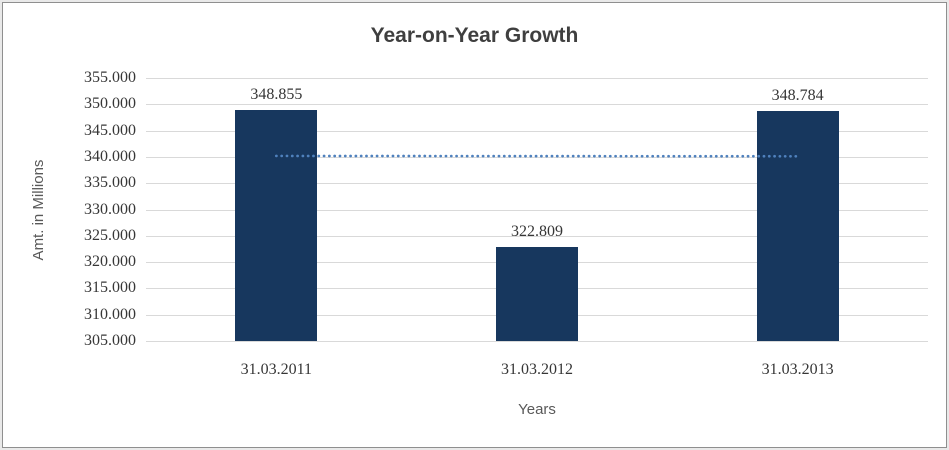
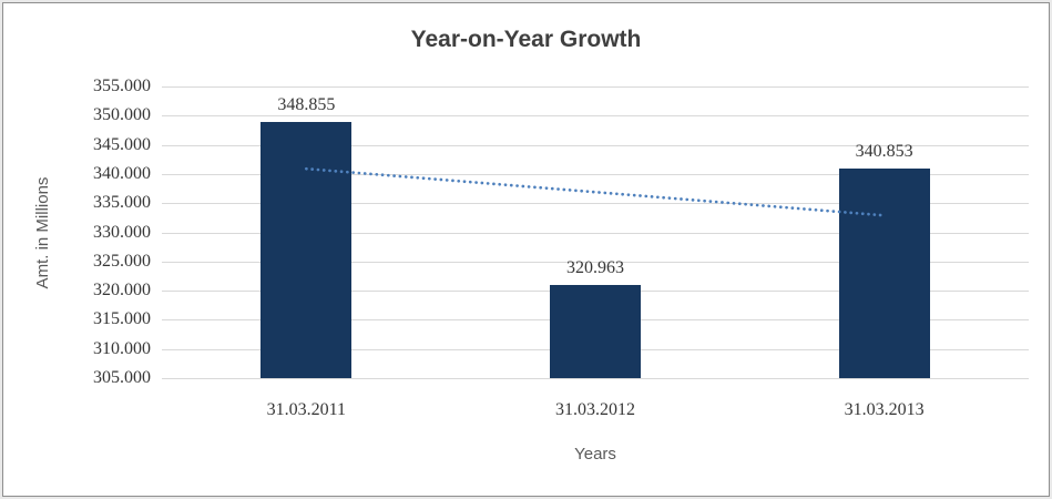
31.03.2012: 322.809 -> 320.963
31.03.2013: 348.784 -> 340.853
